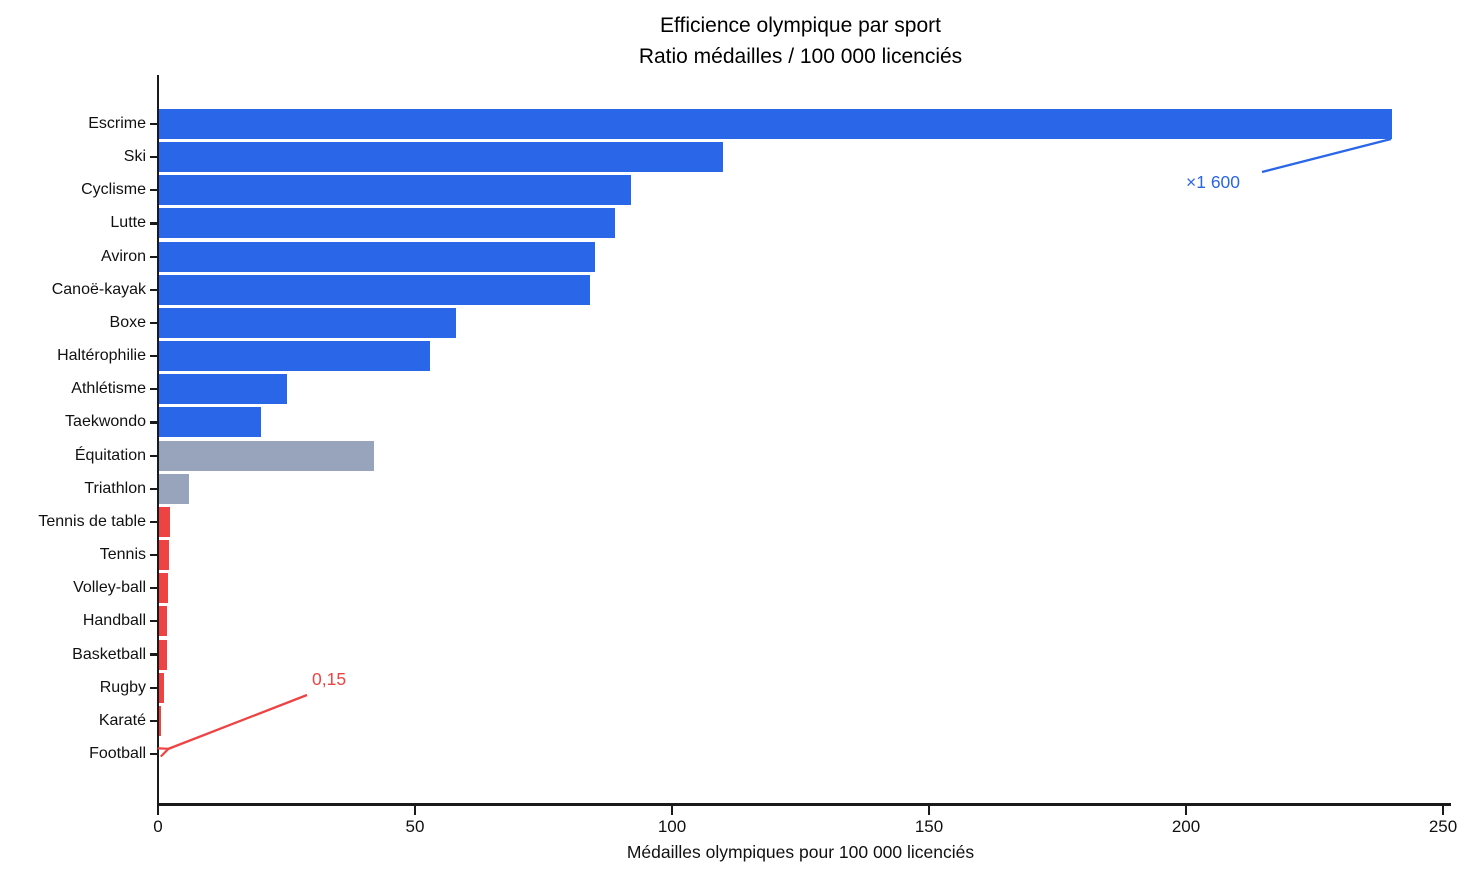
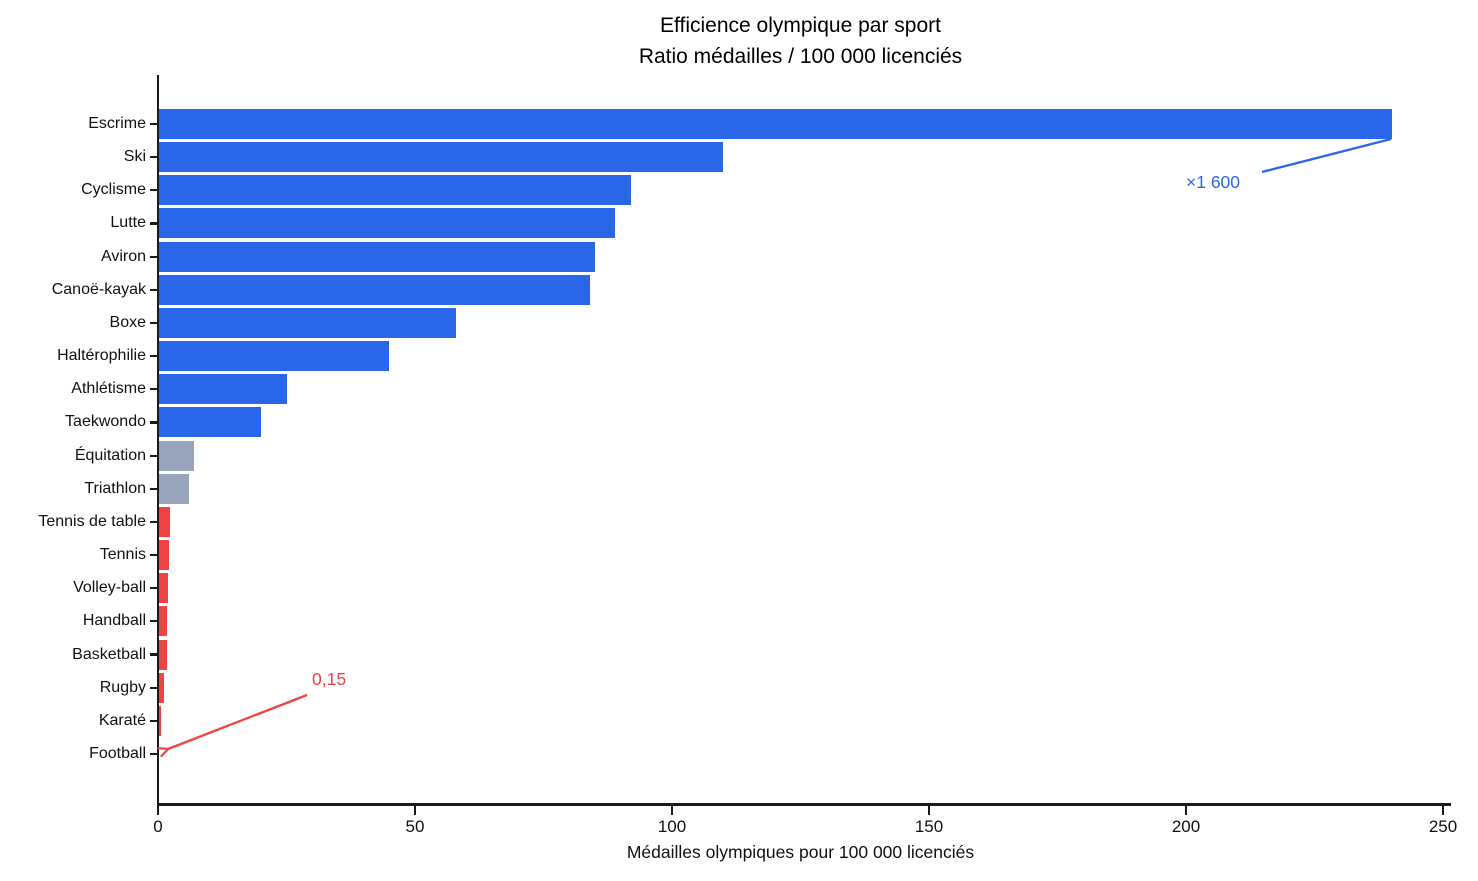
Haltérophilie: 53 -> 45
Équitation: 42 -> 7
